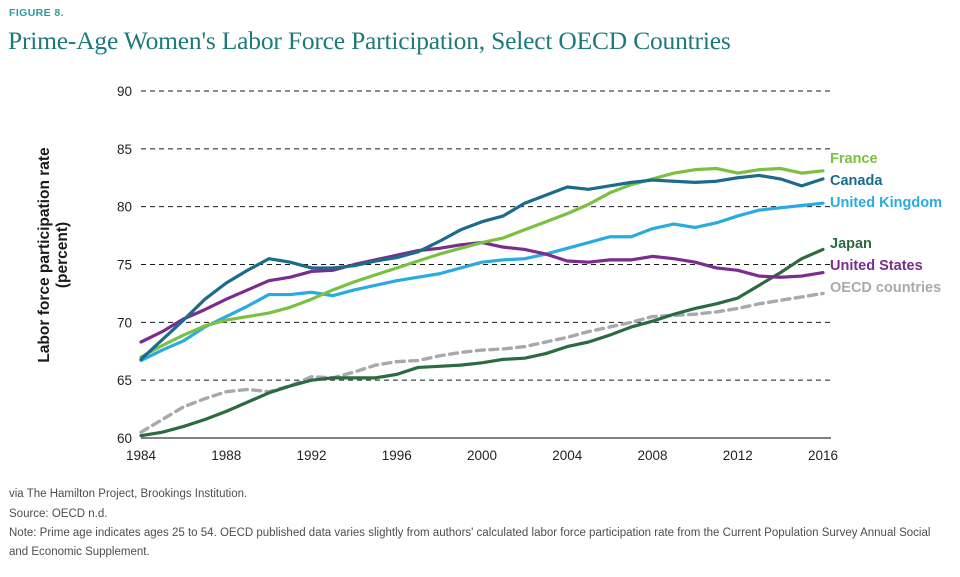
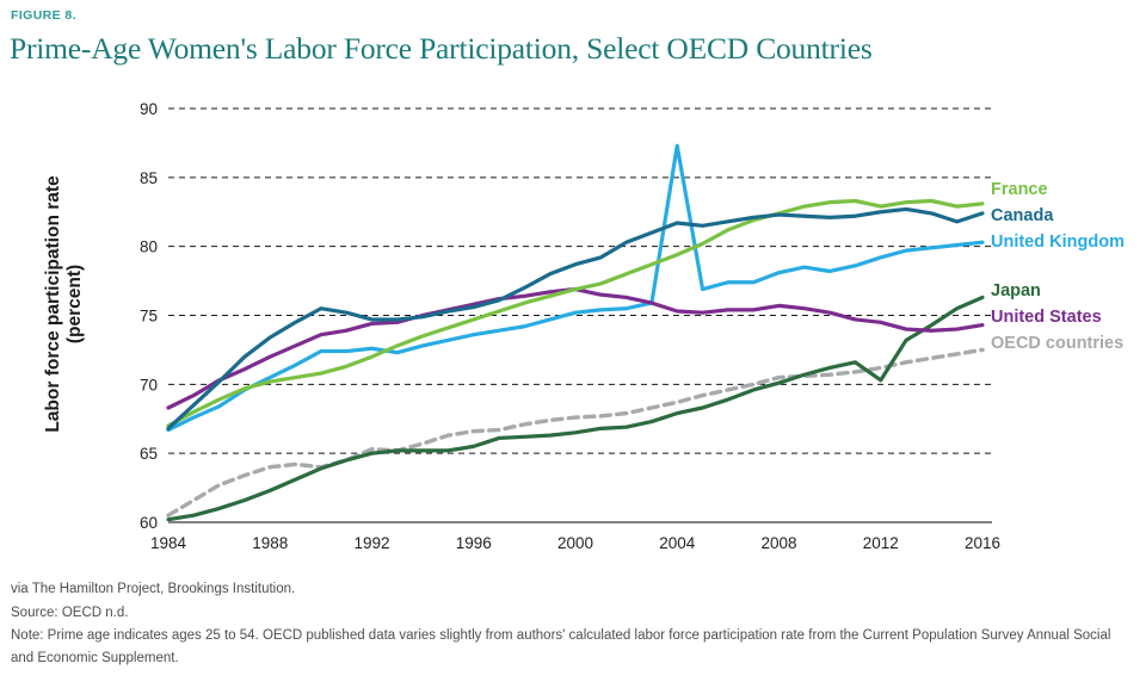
United Kingdom/2004: 76.4 -> 87.3
Japan/2012: 72.1 -> 70.3
